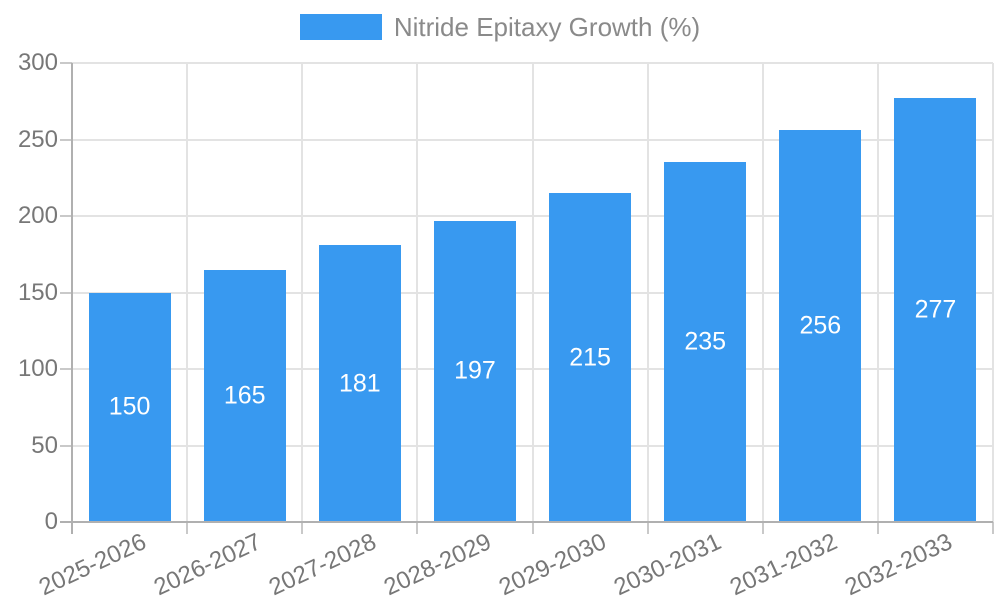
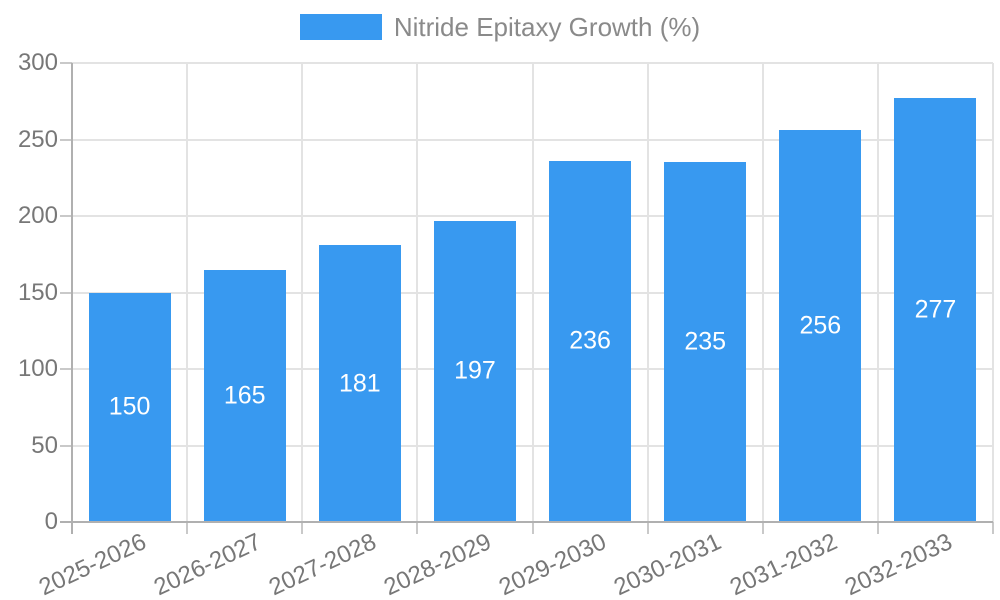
2029-2030: 215 -> 236
